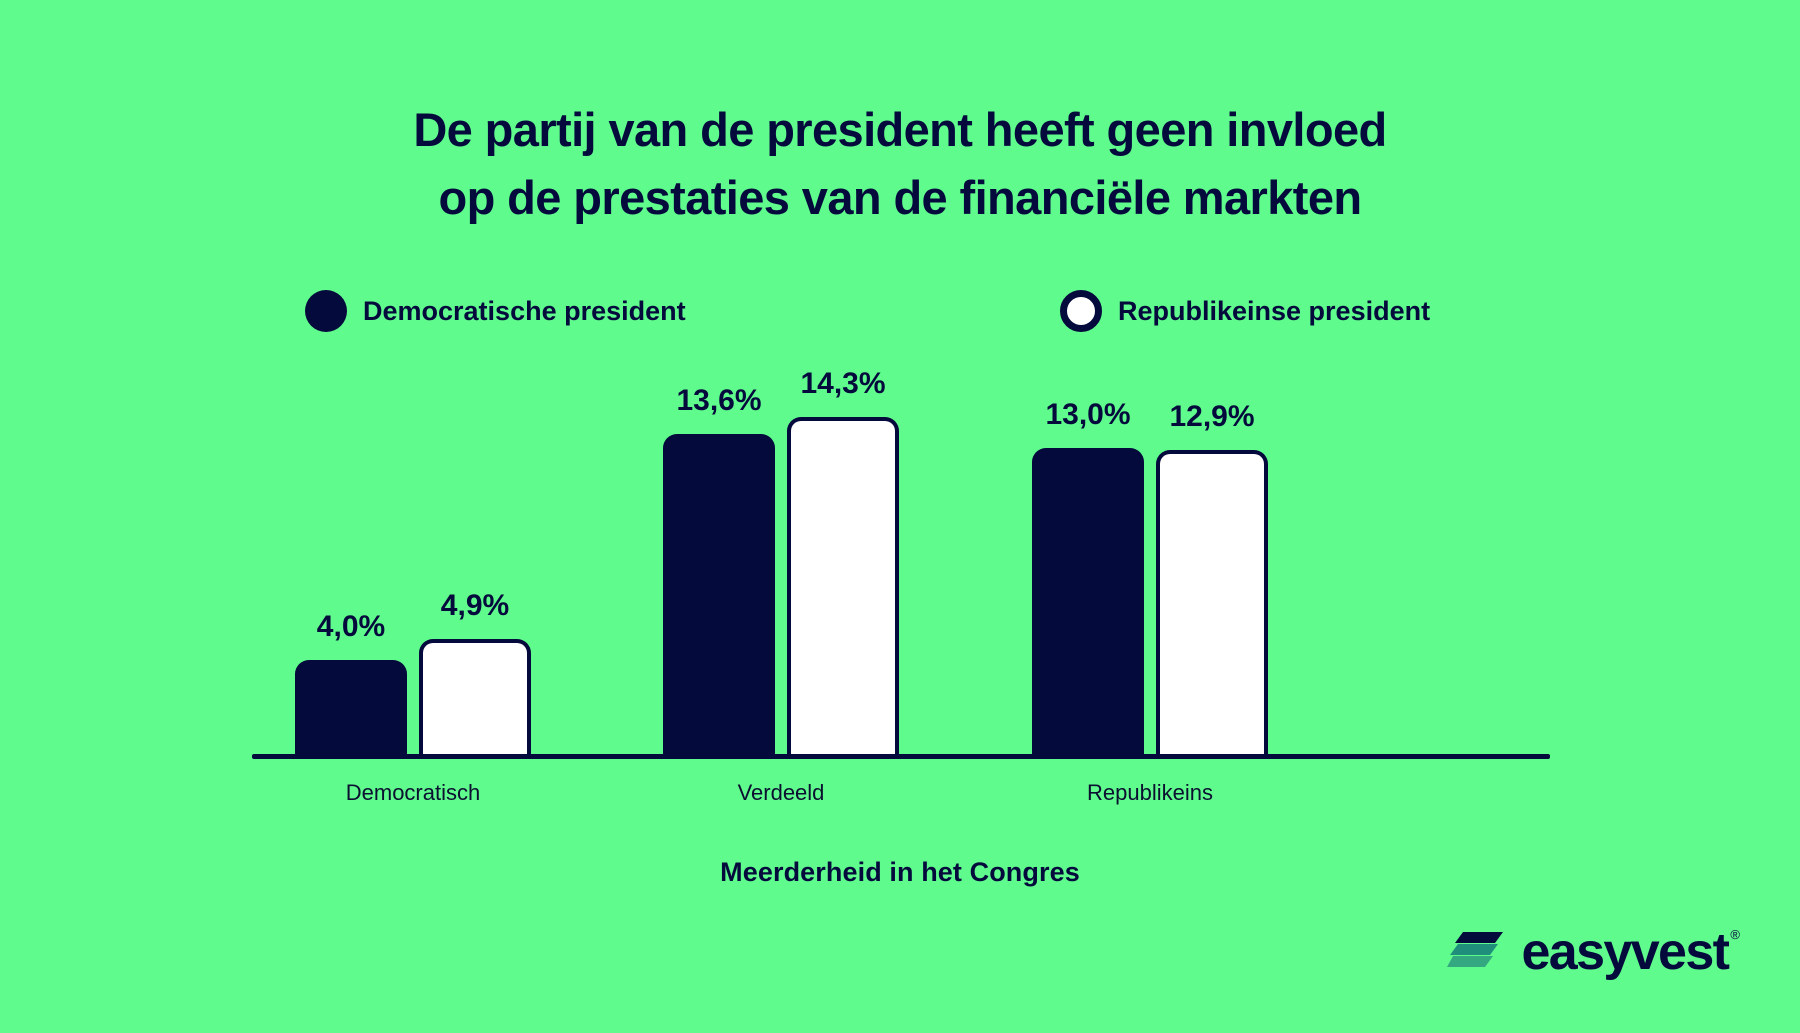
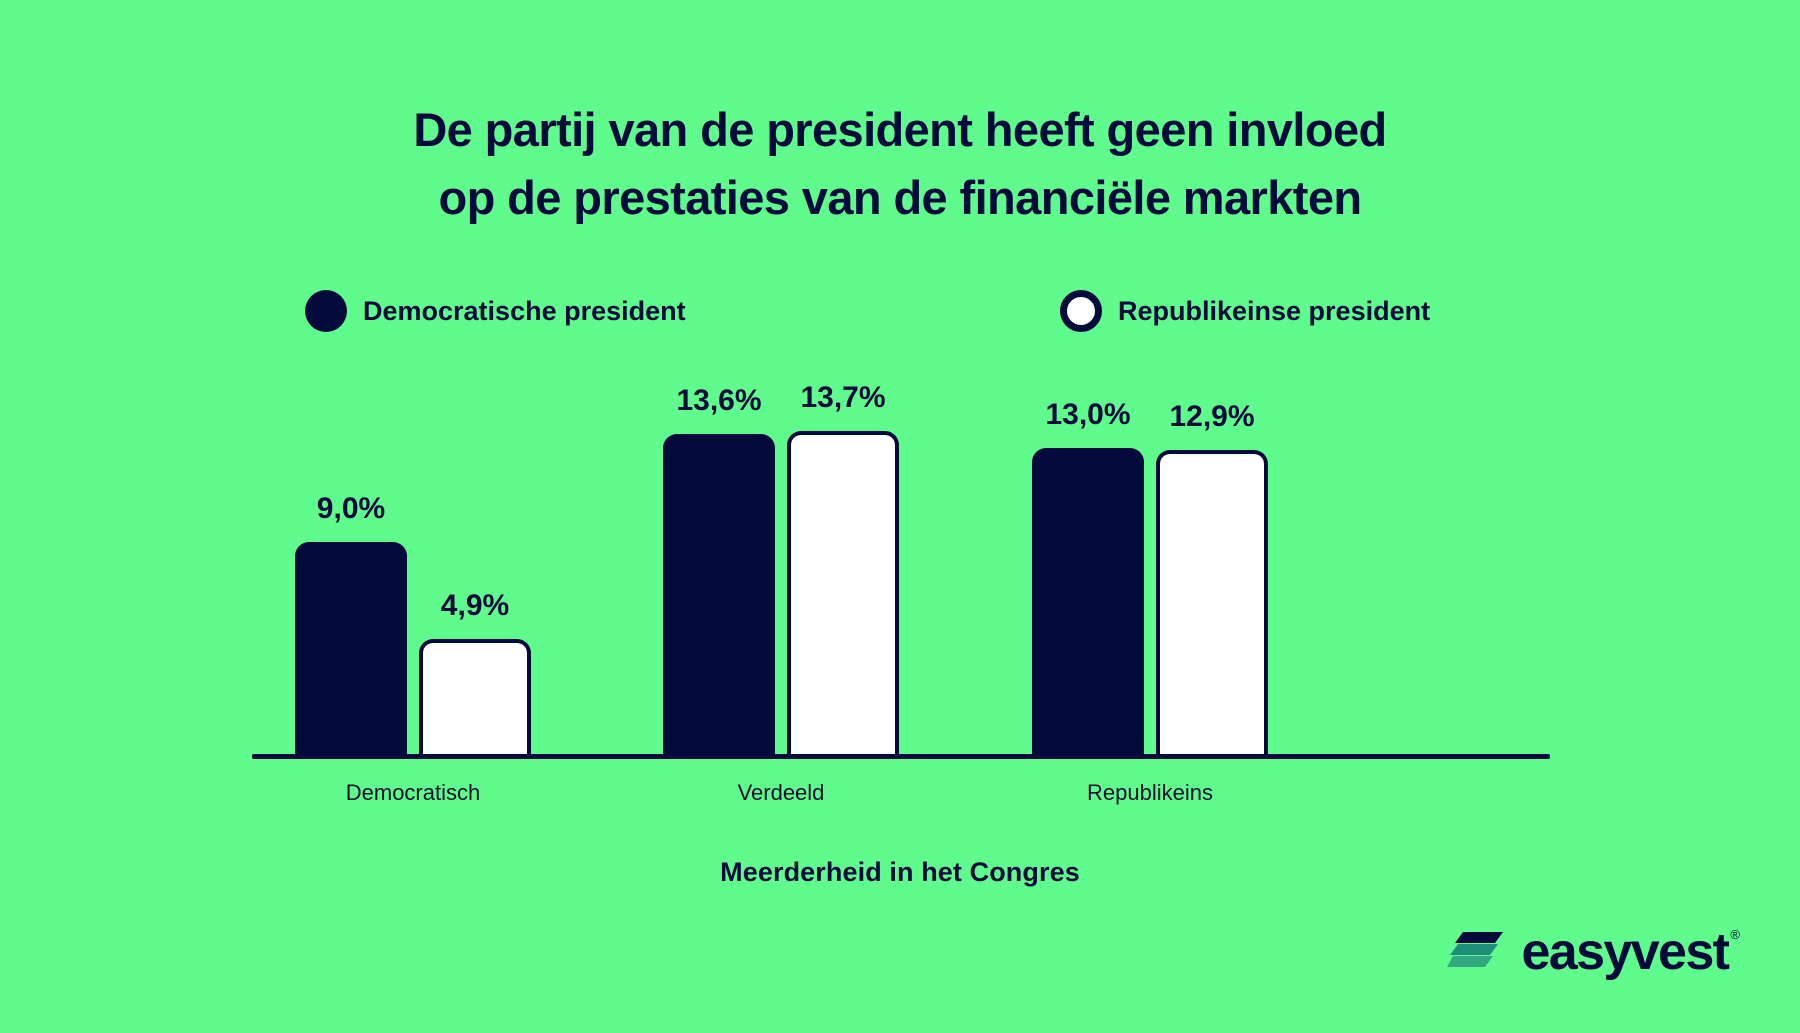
Democratische president/Democratisch: 4,0% -> 9,0%
Republikeinse president/Verdeeld: 14,3% -> 13,7%
